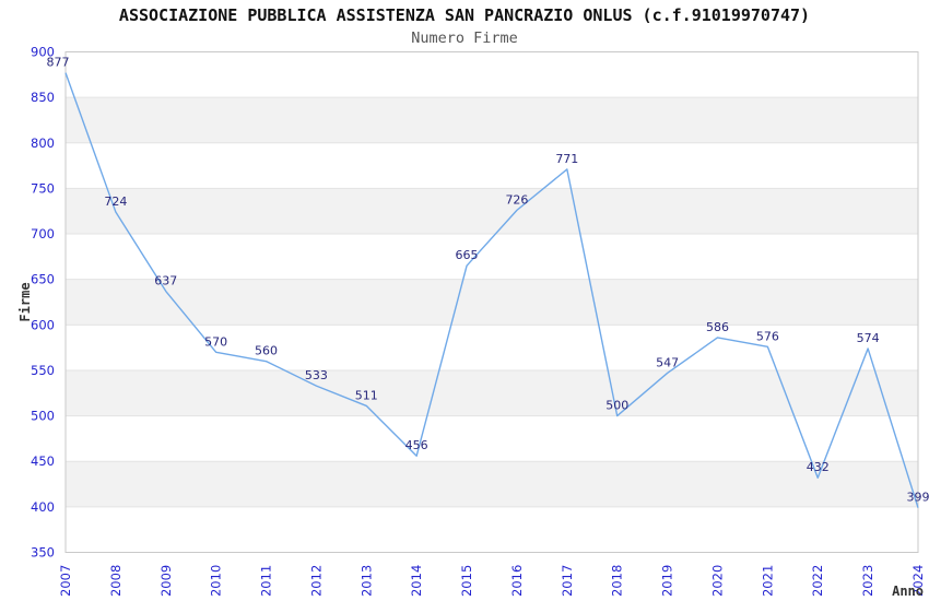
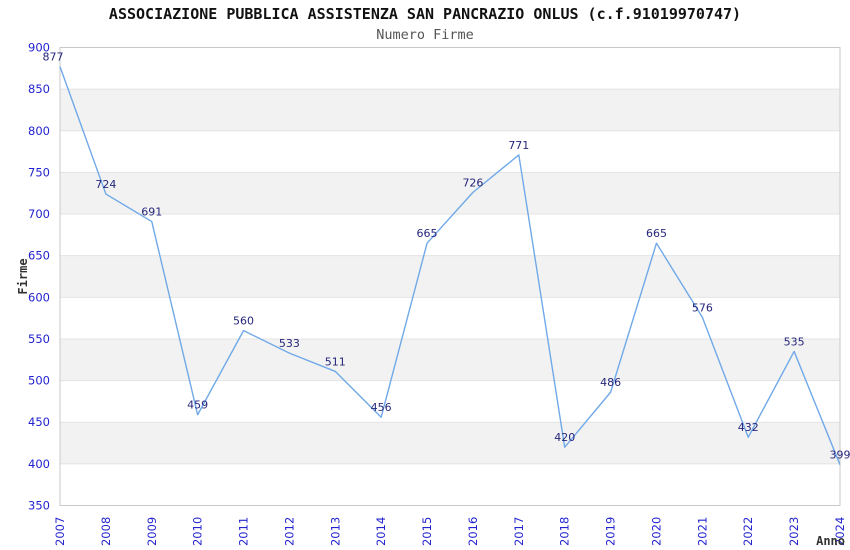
2009: 637 -> 691
2010: 570 -> 459
2018: 500 -> 420
2019: 547 -> 486
2020: 586 -> 665
2023: 574 -> 535
